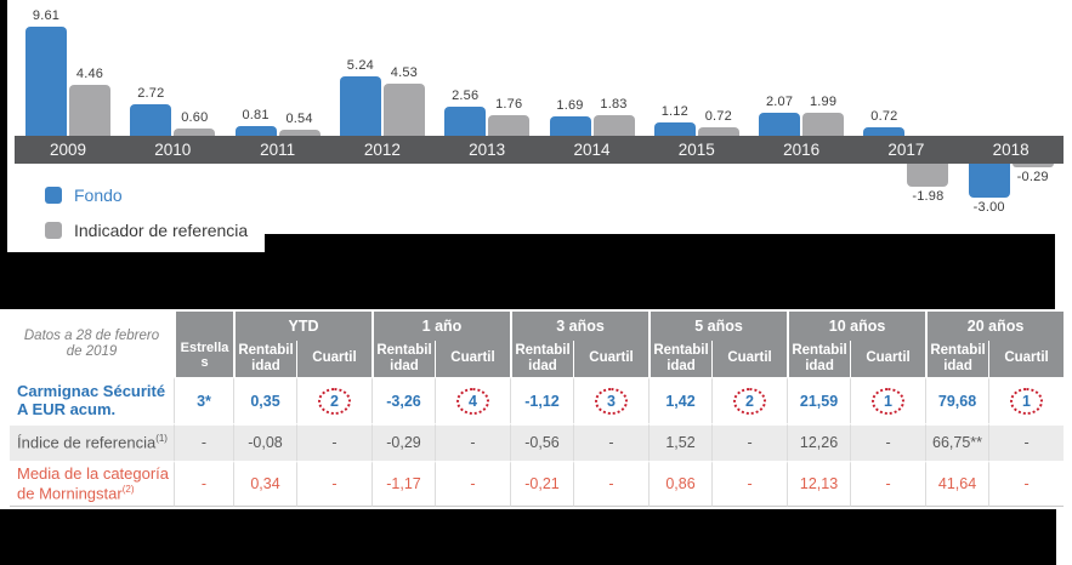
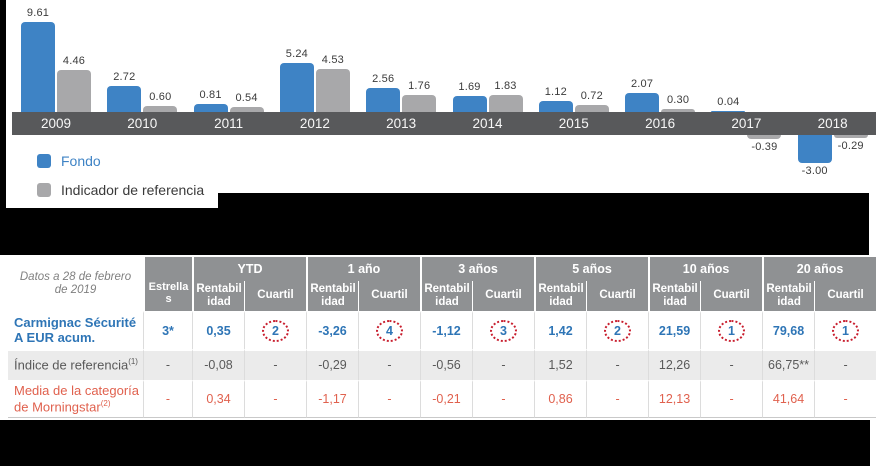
Indicador de referencia/2016: 1.99 -> 0.30
Fondo/2017: 0.72 -> 0.04
Indicador de referencia/2017: -1.98 -> -0.39
